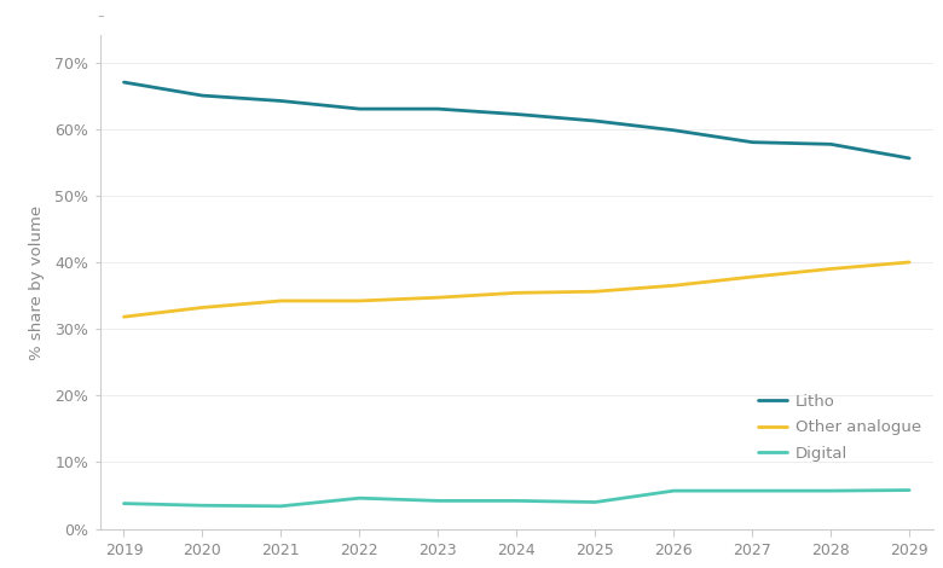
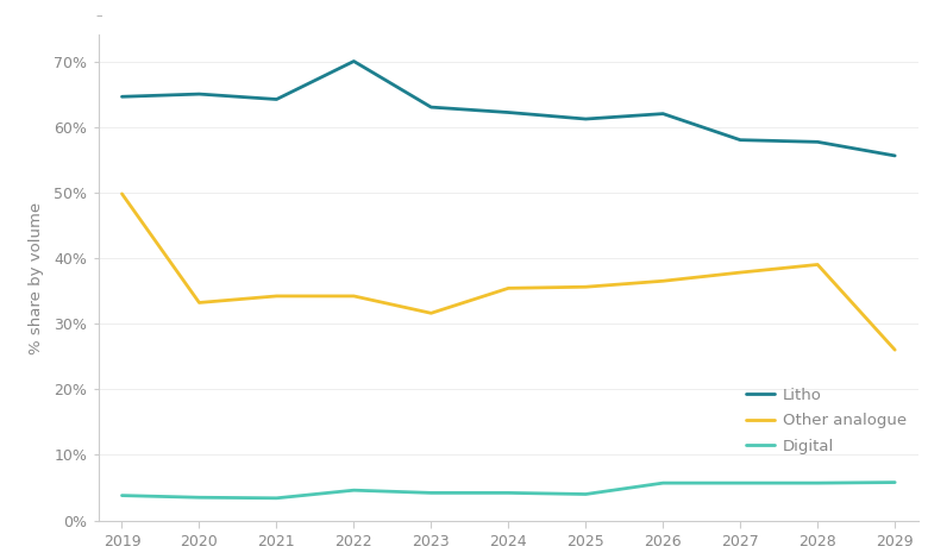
Litho/2019: 67.0% -> 64.6%
Other analogue/2019: 31.8% -> 49.8%
Litho/2022: 63.0% -> 70.0%
Other analogue/2023: 34.7% -> 31.6%
Litho/2026: 59.8% -> 62.0%
Other analogue/2029: 40.0% -> 26.0%
